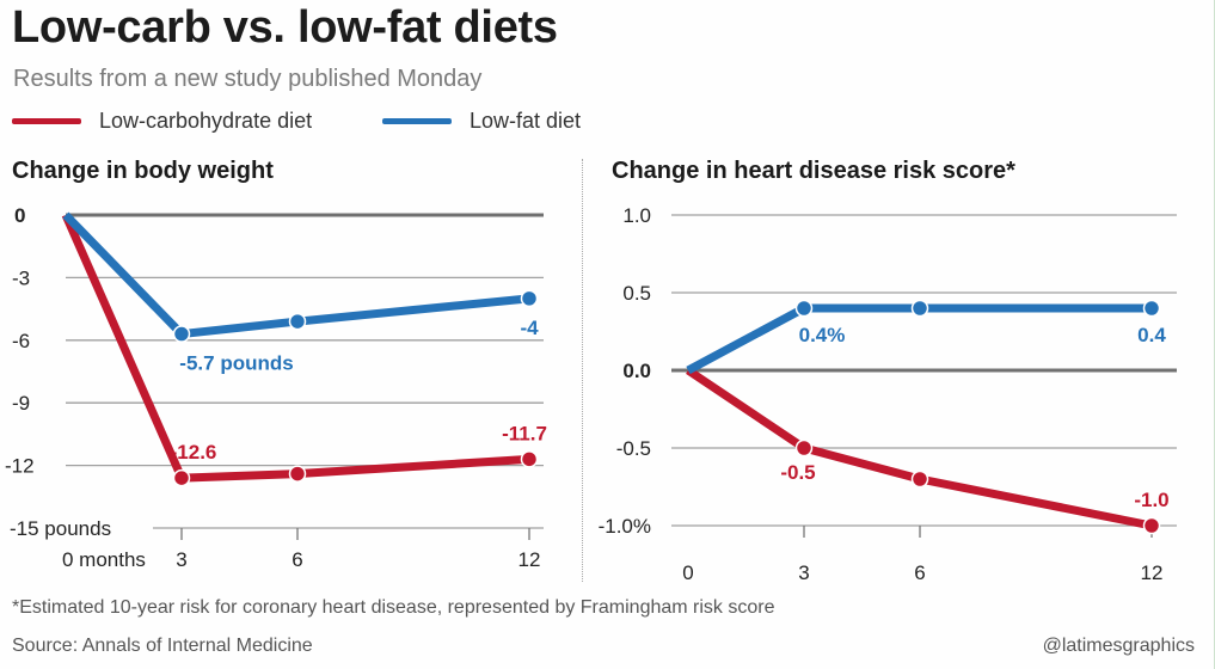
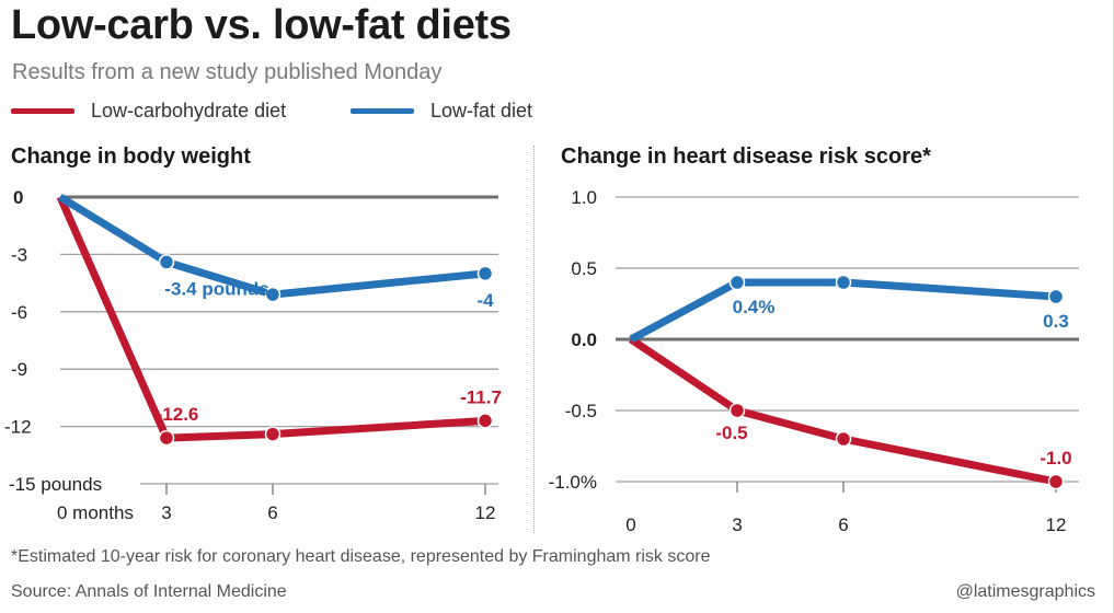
Change in body weight/Low-fat diet/3: -5.7 -> -3.4
Change in heart disease risk score*/Low-fat diet/12: 0.4 -> 0.3
